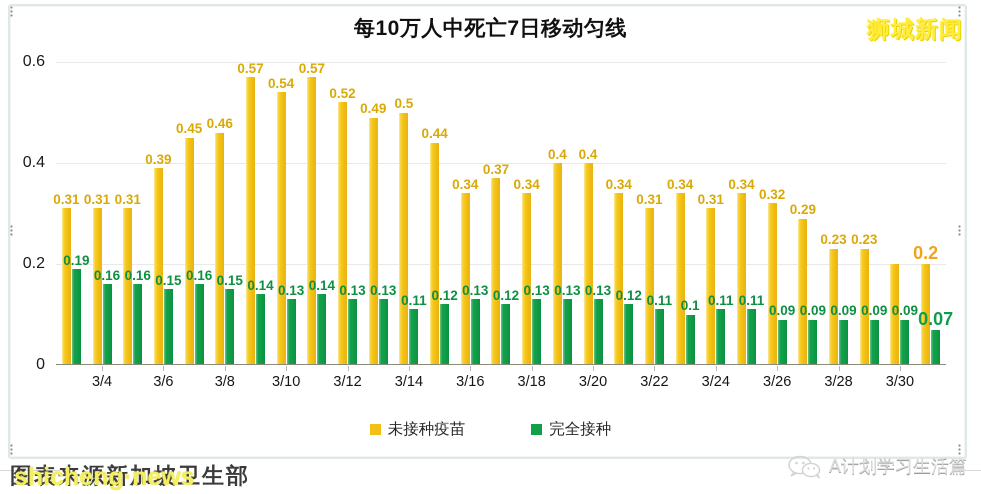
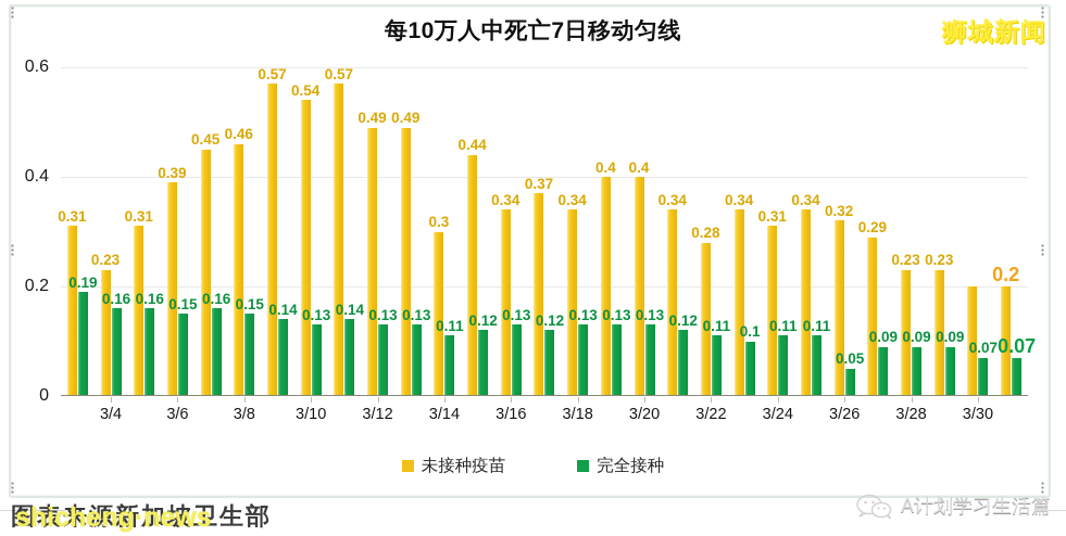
未接种疫苗/3/4: 0.31 -> 0.23
未接种疫苗/3/12: 0.52 -> 0.49
未接种疫苗/3/14: 0.5 -> 0.3
未接种疫苗/3/22: 0.31 -> 0.28
完全接种/3/26: 0.09 -> 0.05
完全接种/3/30: 0.09 -> 0.07
